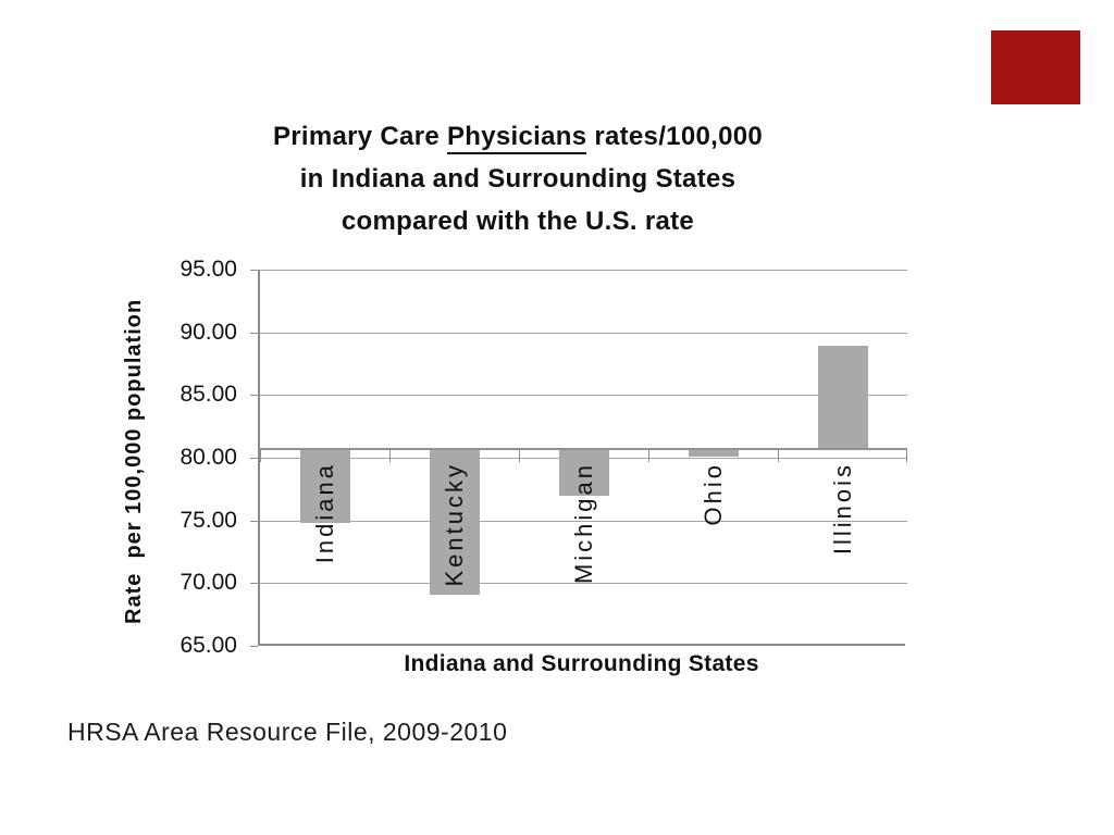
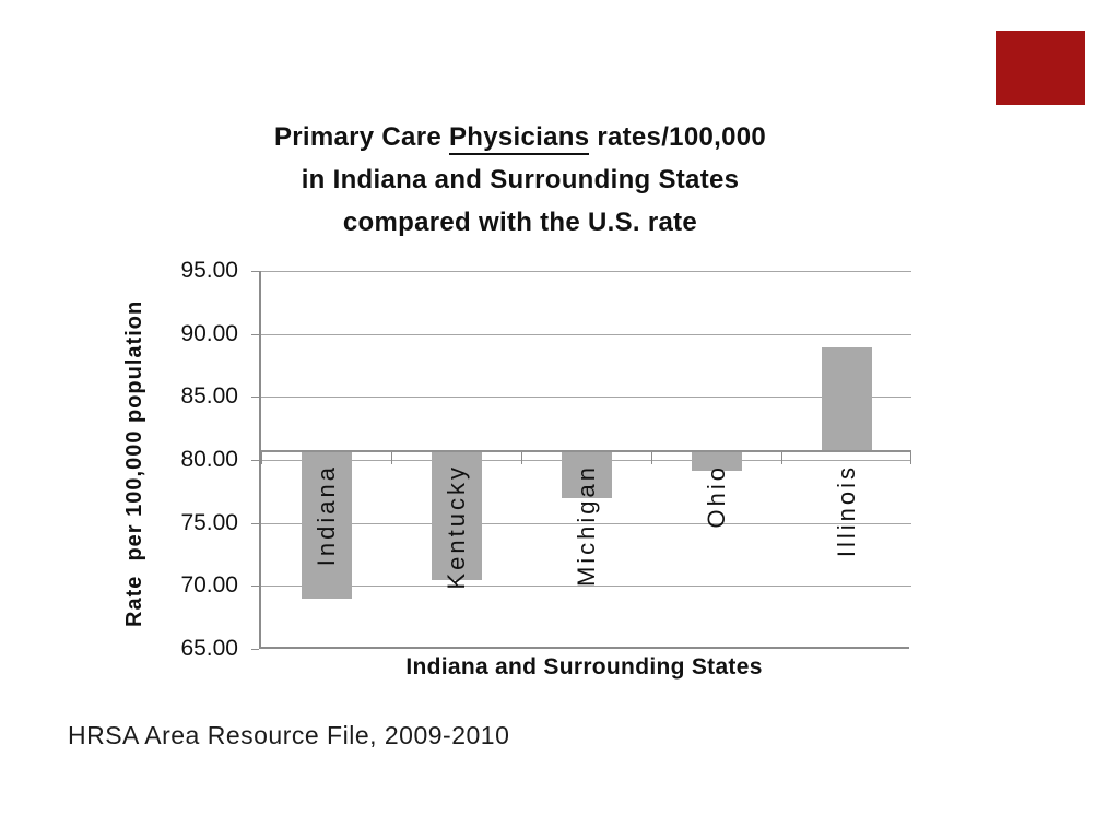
Indiana: 74.8 -> 69.0
Kentucky: 69.1 -> 70.5
Ohio: 80.1 -> 79.1
